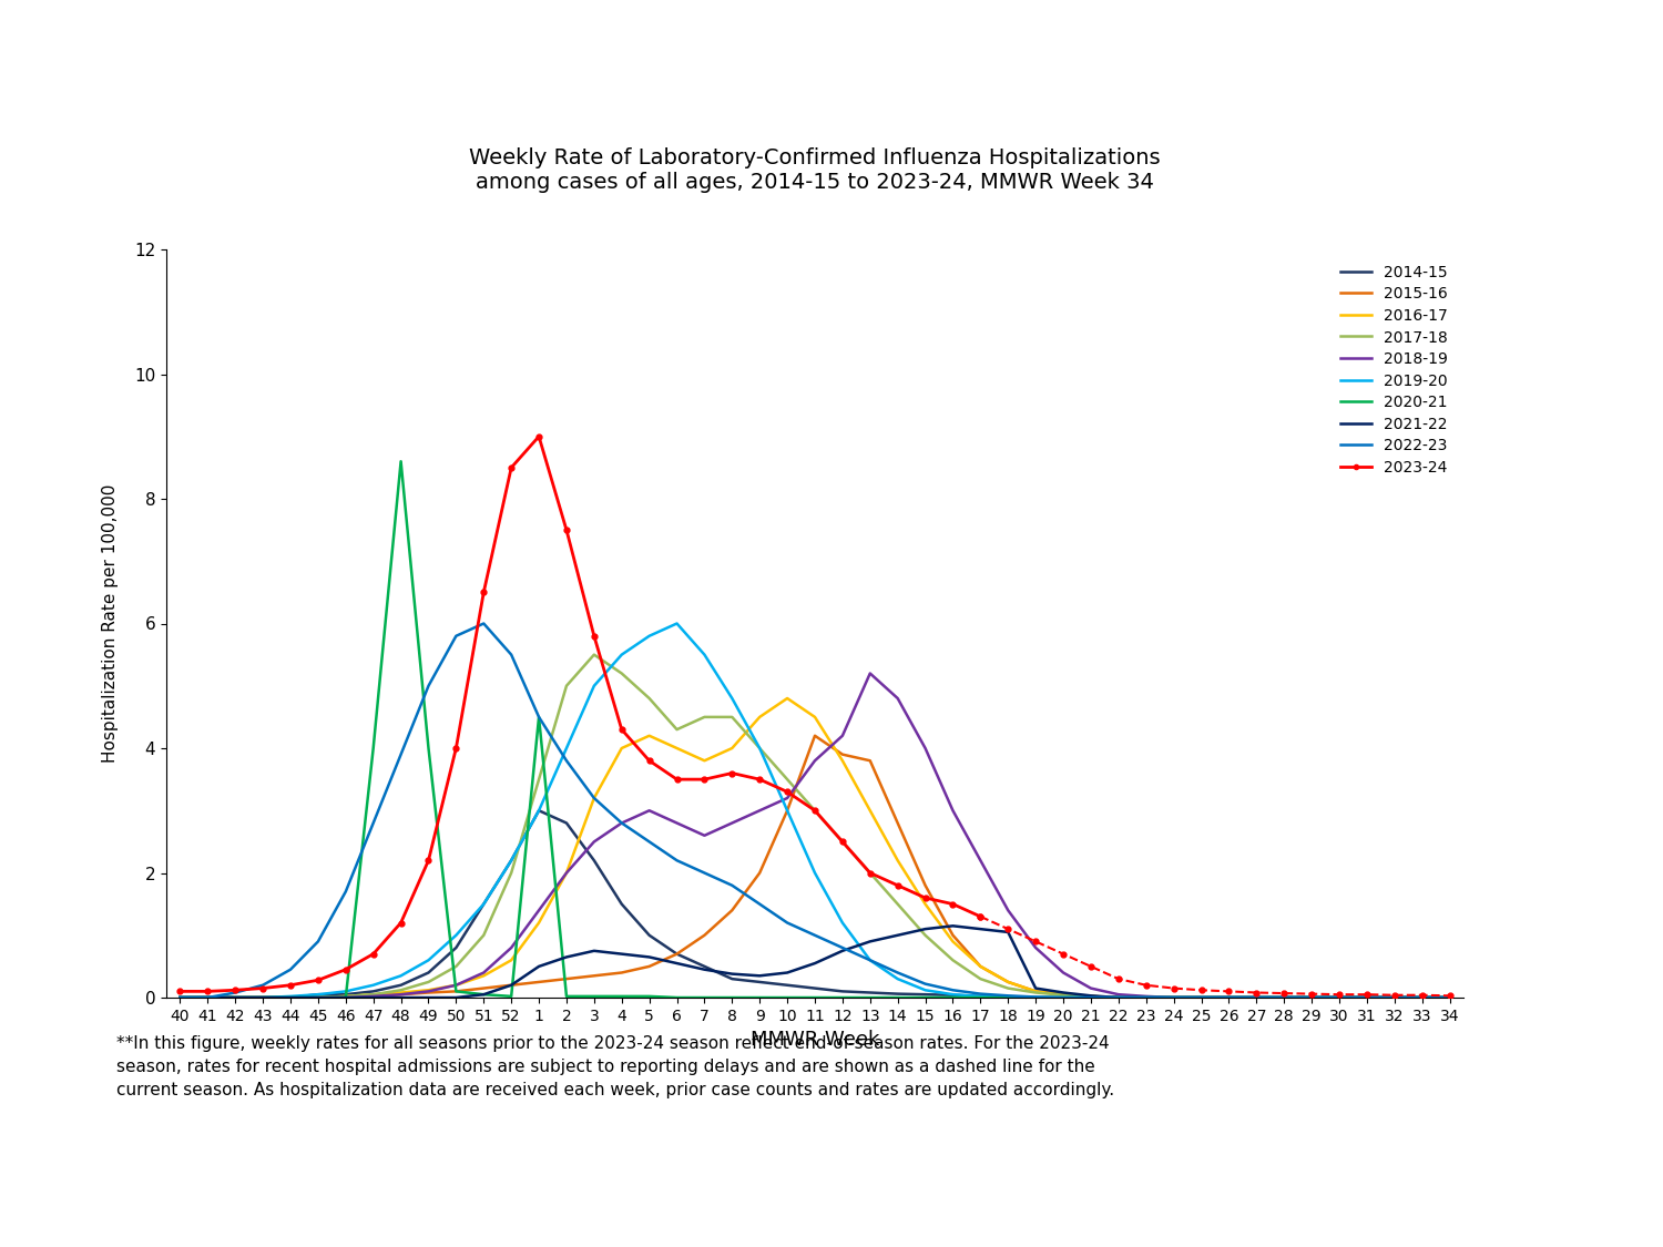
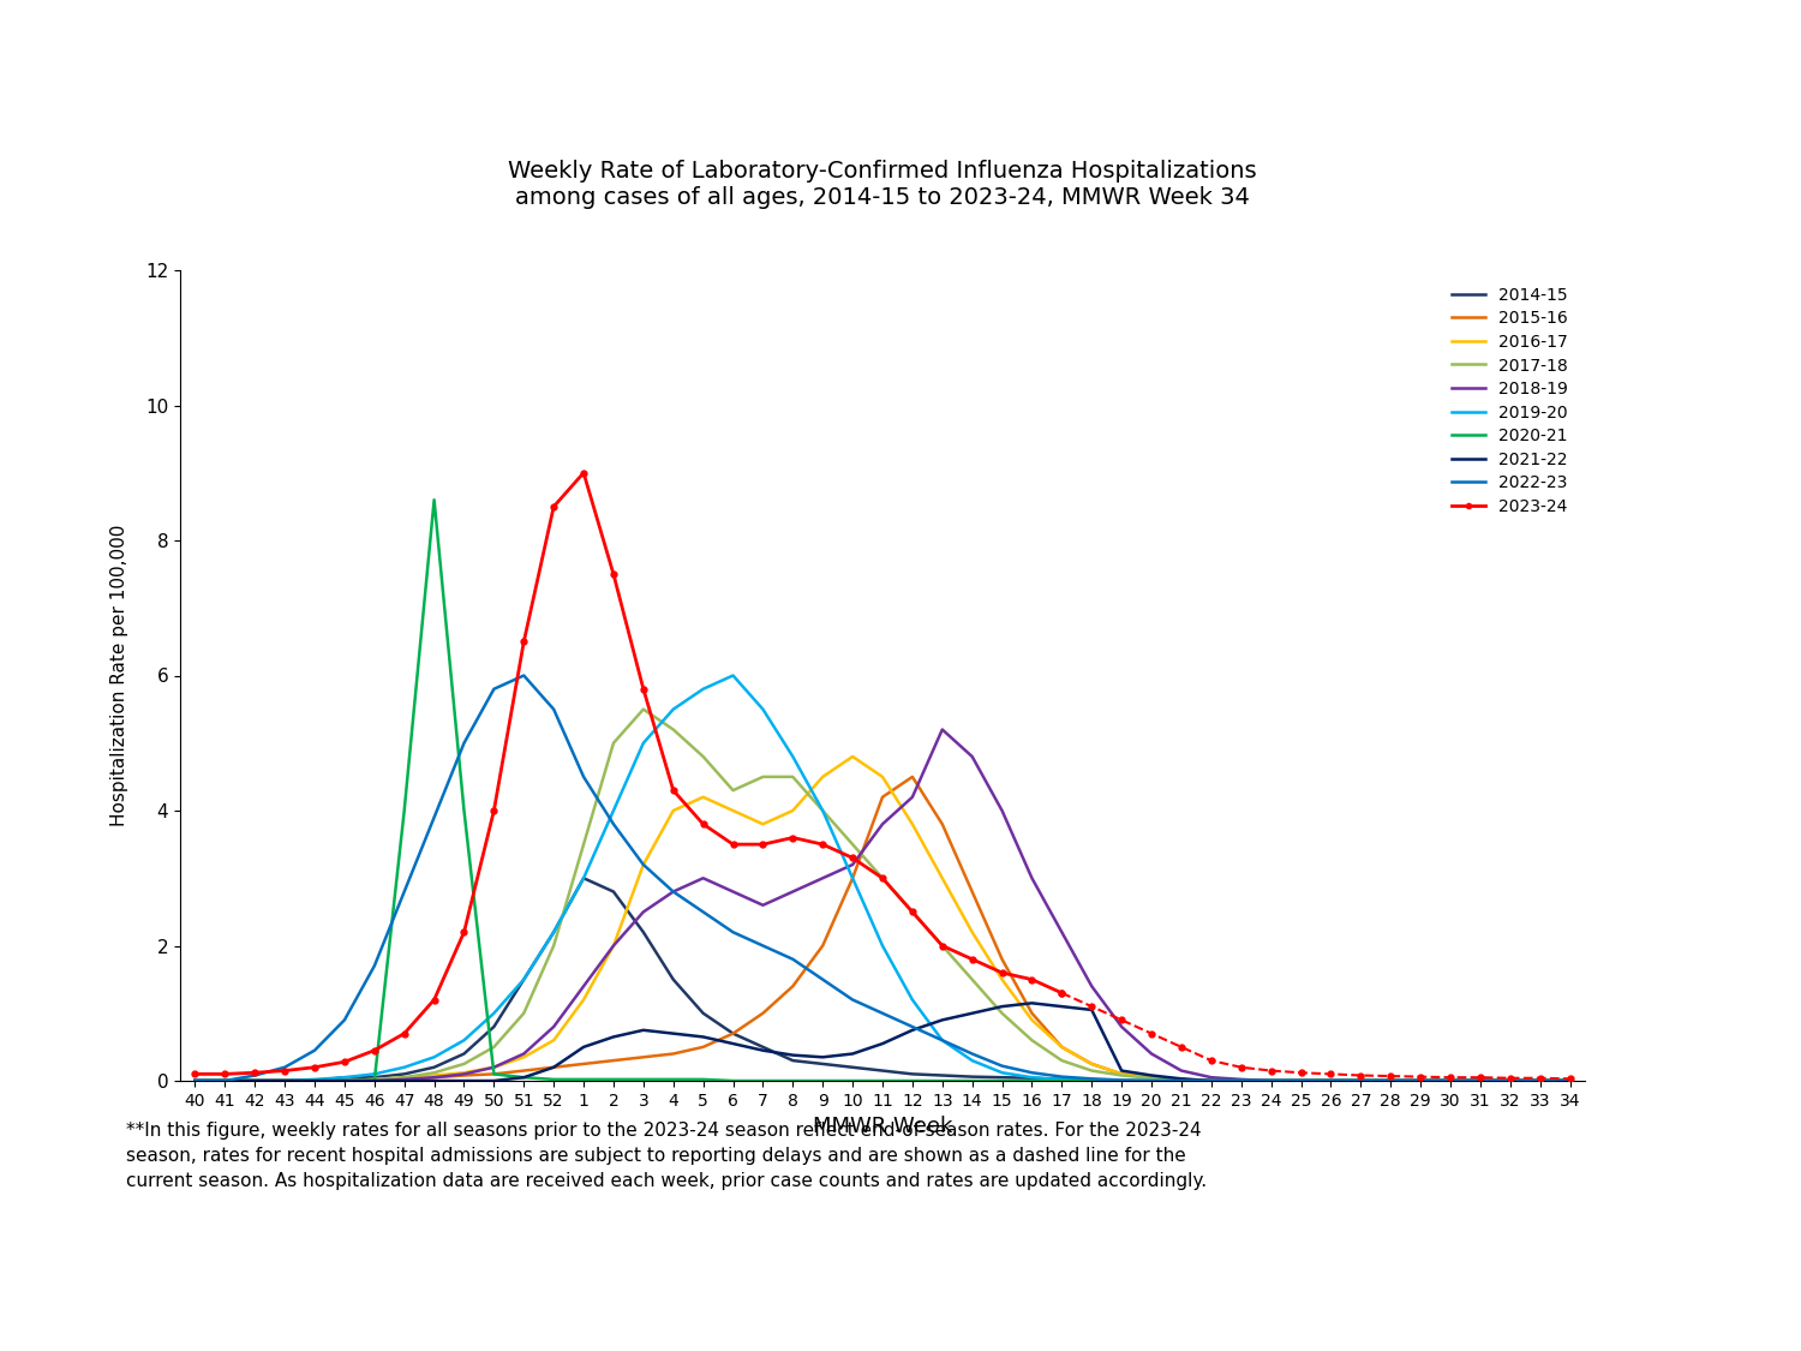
2020-21/1: 4.50 -> 0.02
2015-16/12: 3.90 -> 4.50
